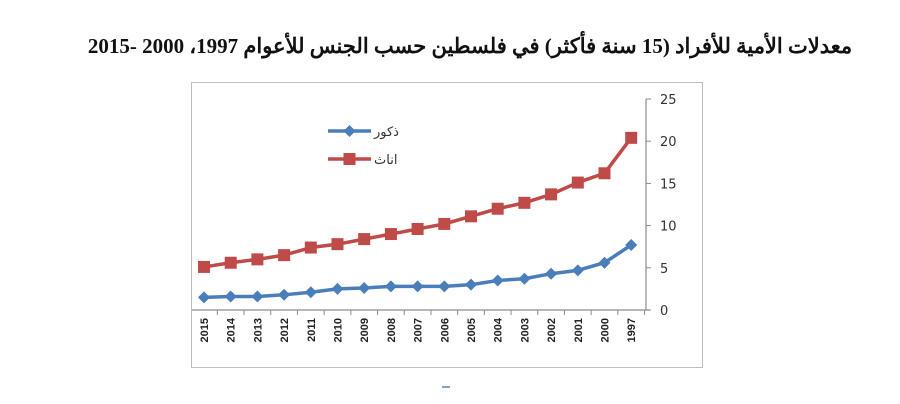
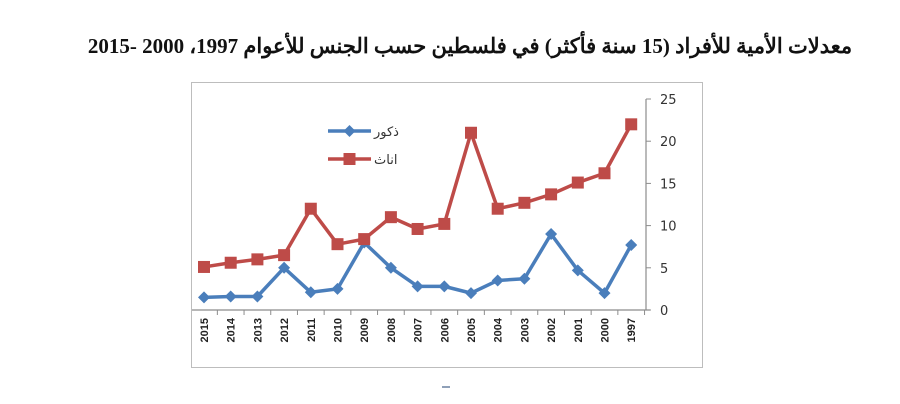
ذكور/2012: 2 -> 5
اناث/2011: 7 -> 12
ذكور/2009: 3 -> 8
ذكور/2008: 3 -> 5
اناث/2008: 9 -> 11
ذكور/2005: 3 -> 2
اناث/2005: 11 -> 21
ذكور/2002: 4 -> 9
ذكور/2000: 6 -> 2
اناث/1997: 20 -> 22
